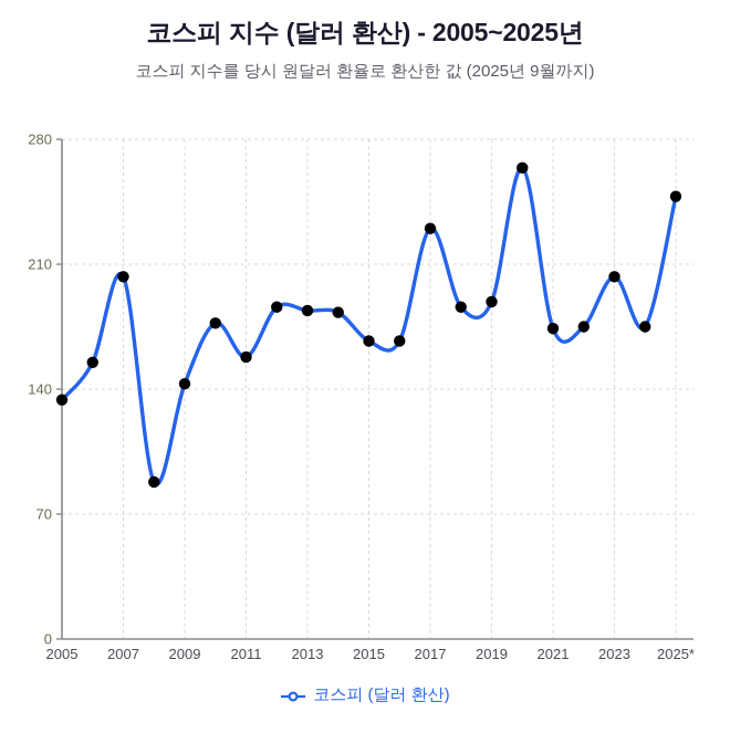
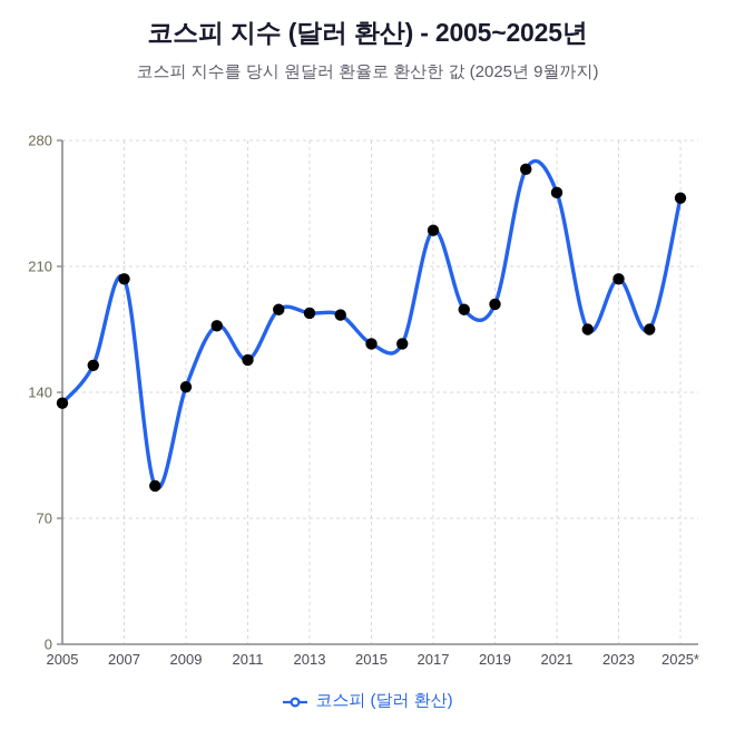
2021: 174 -> 251
